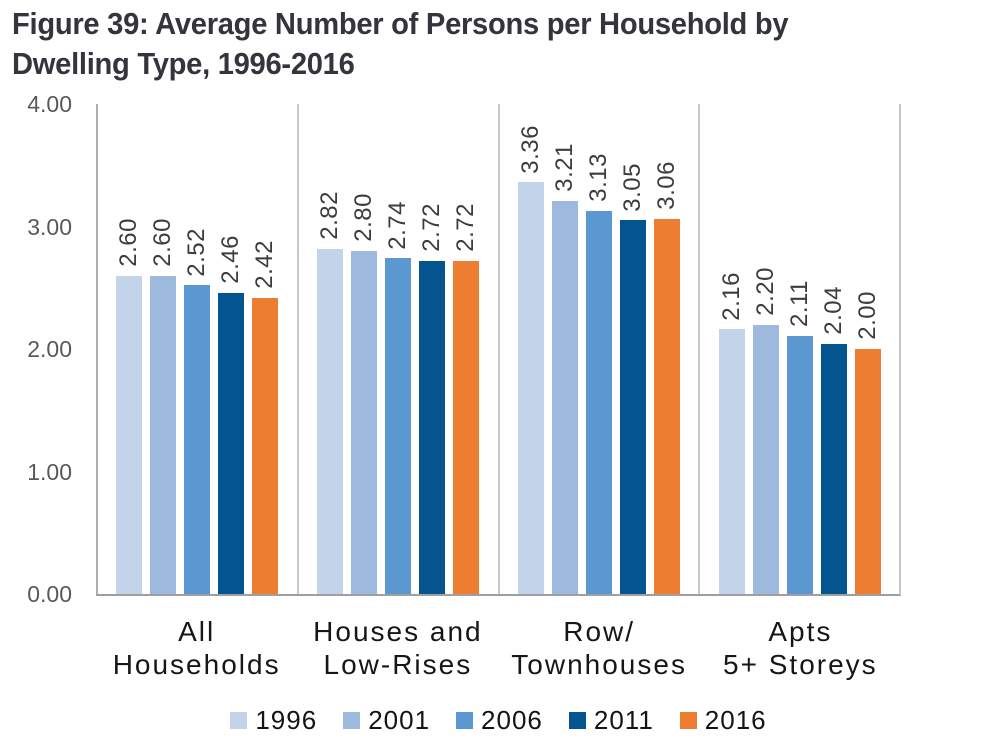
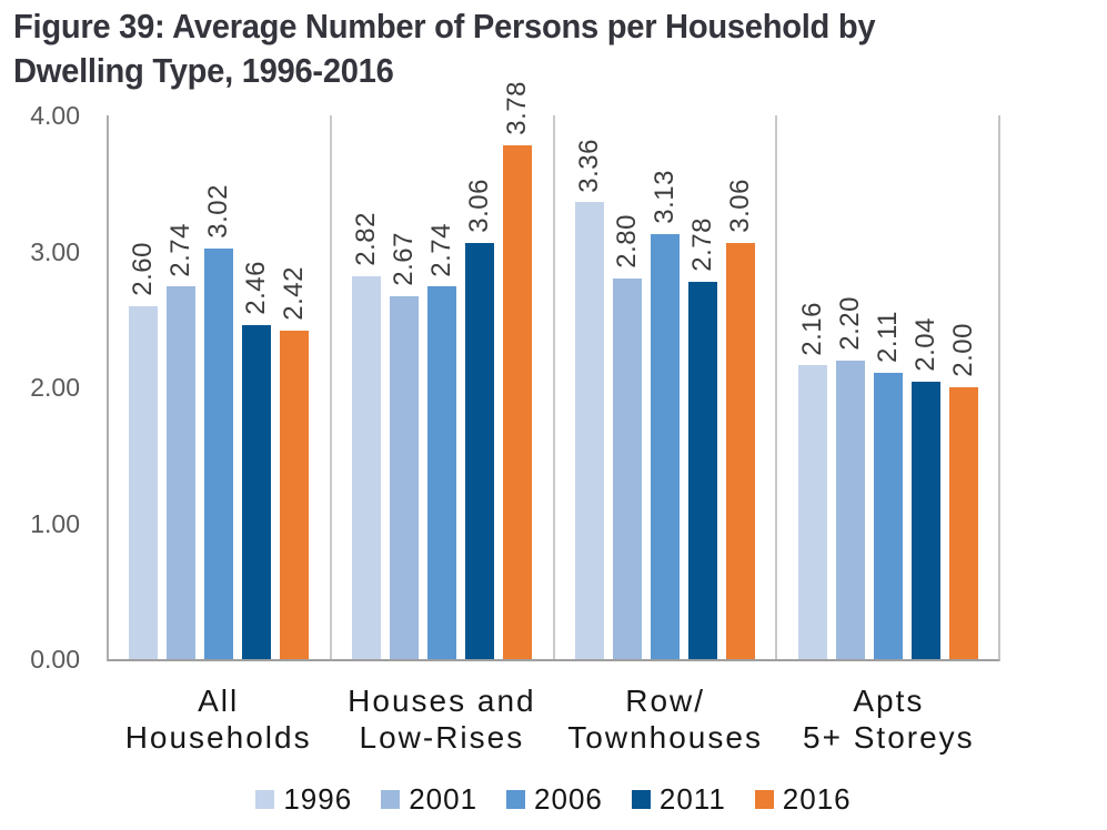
2001/All Households: 2.60 -> 2.74
2006/All Households: 2.52 -> 3.02
2001/Houses and Low-Rises: 2.80 -> 2.67
2011/Houses and Low-Rises: 2.72 -> 3.06
2016/Houses and Low-Rises: 2.72 -> 3.78
2001/Row/ Townhouses: 3.21 -> 2.80
2011/Row/ Townhouses: 3.05 -> 2.78
